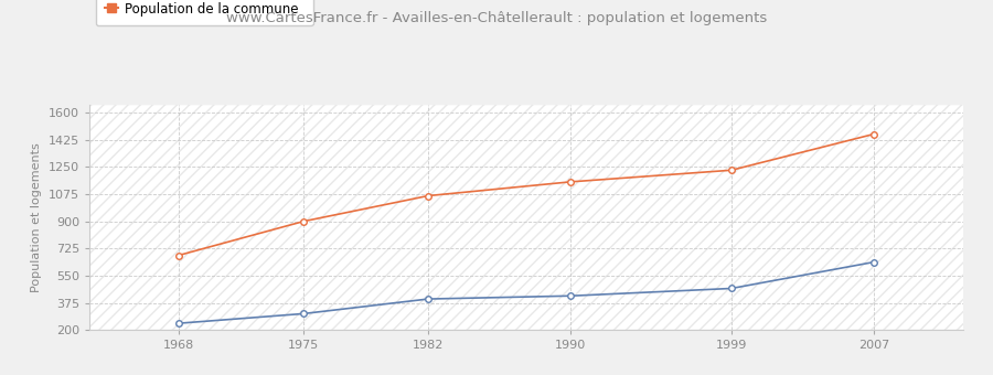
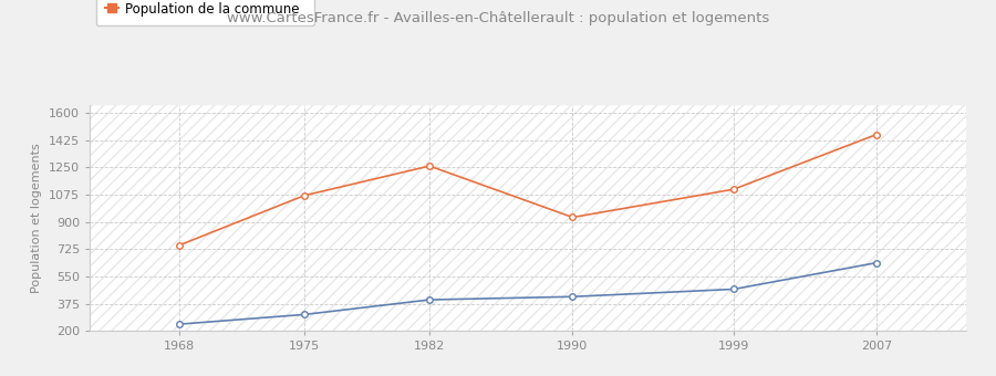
Population de la commune/1968: 680 -> 750
Population de la commune/1975: 900 -> 1070
Population de la commune/1982: 1060 -> 1260
Population de la commune/1990: 1160 -> 930
Population de la commune/1999: 1230 -> 1110
